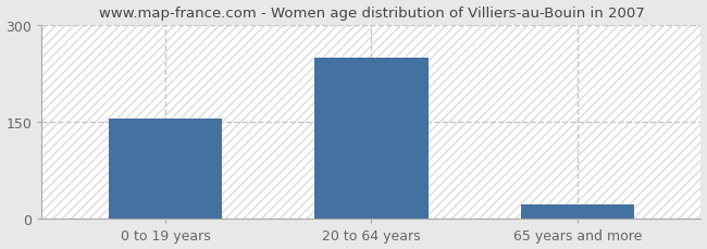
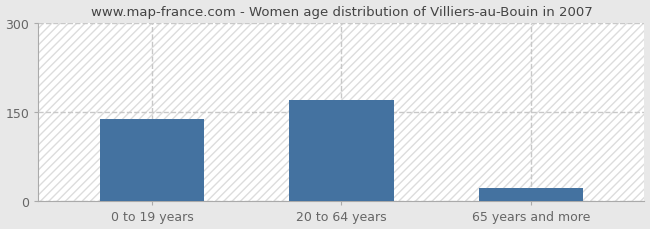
0 to 19 years: 156 -> 138
20 to 64 years: 250 -> 170
